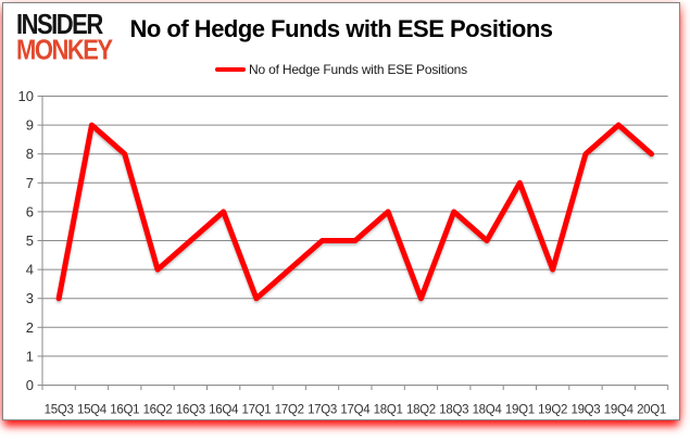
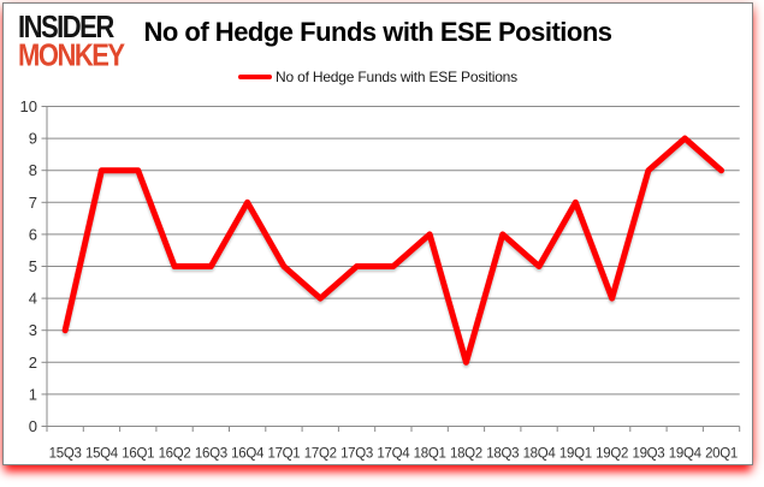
15Q4: 9 -> 8
16Q2: 4 -> 5
16Q4: 6 -> 7
17Q1: 3 -> 5
18Q2: 3 -> 2
